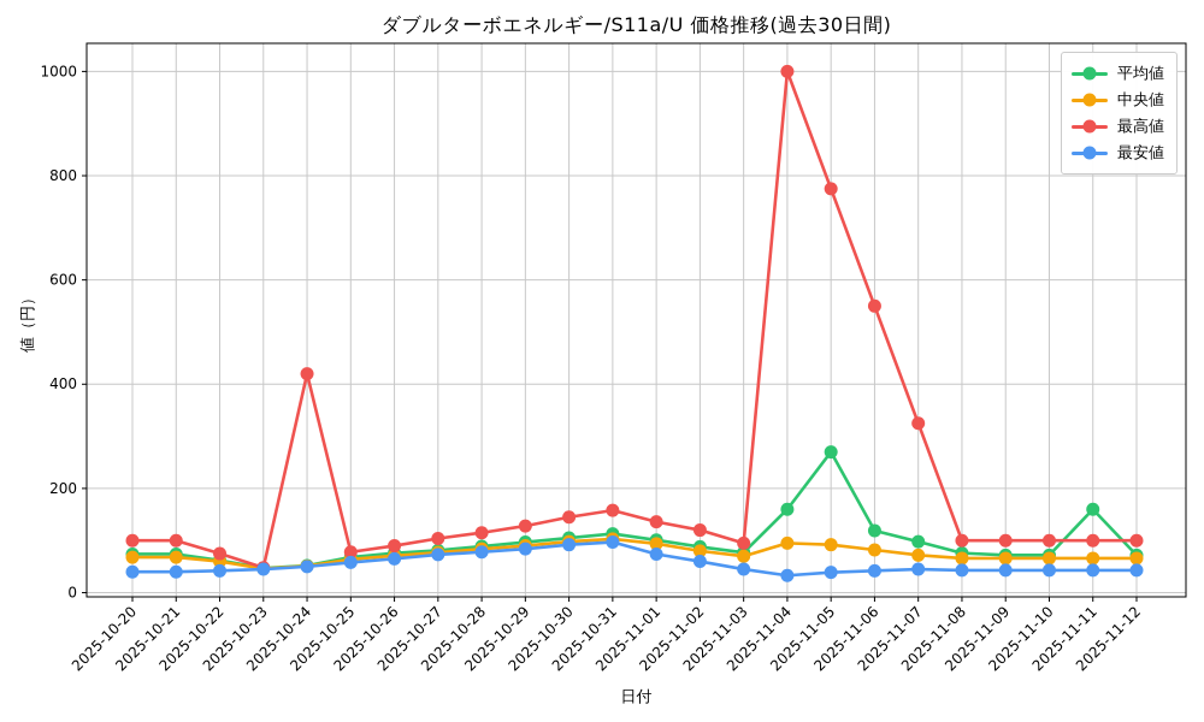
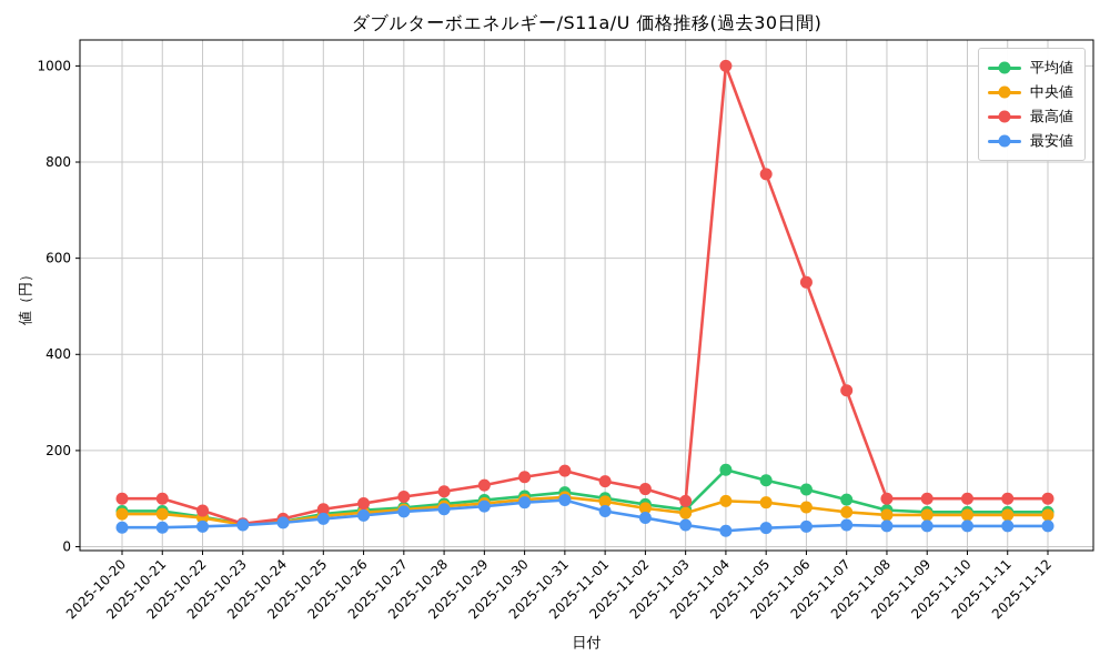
最高値/2025-10-24: 420 -> 60
平均値/2025-11-05: 270 -> 140
平均値/2025-11-11: 160 -> 70
